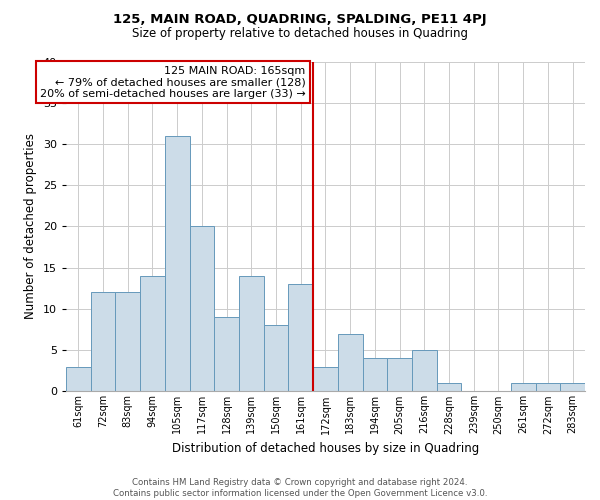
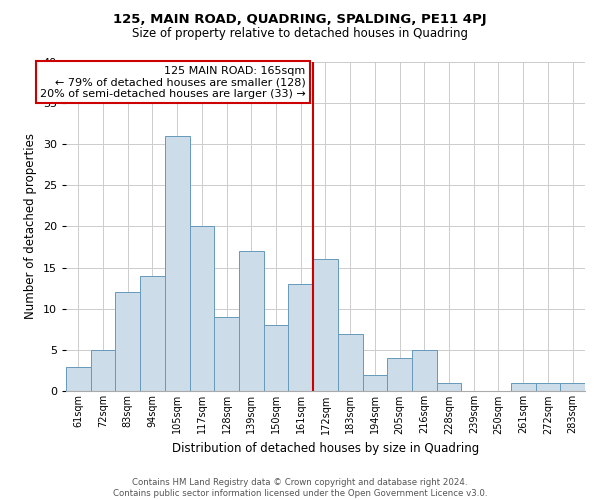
72sqm: 12 -> 5
139sqm: 14 -> 17
172sqm: 3 -> 16
194sqm: 4 -> 2
